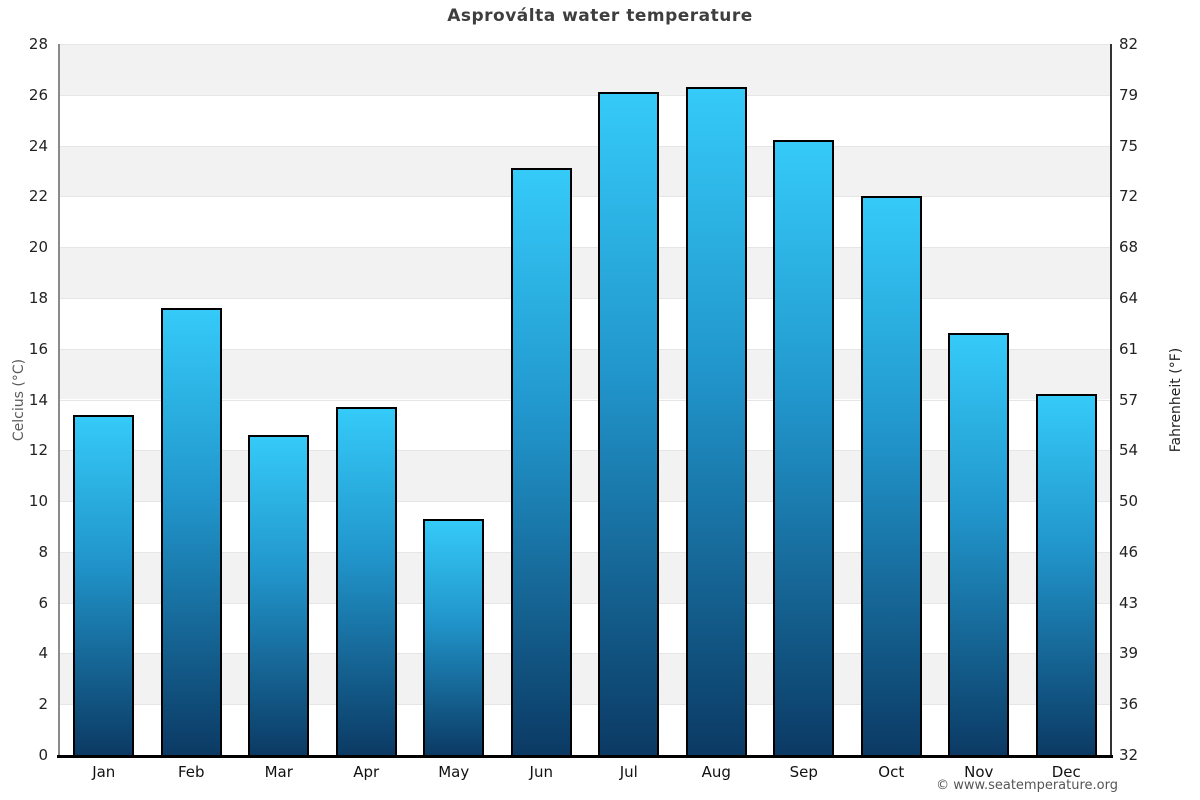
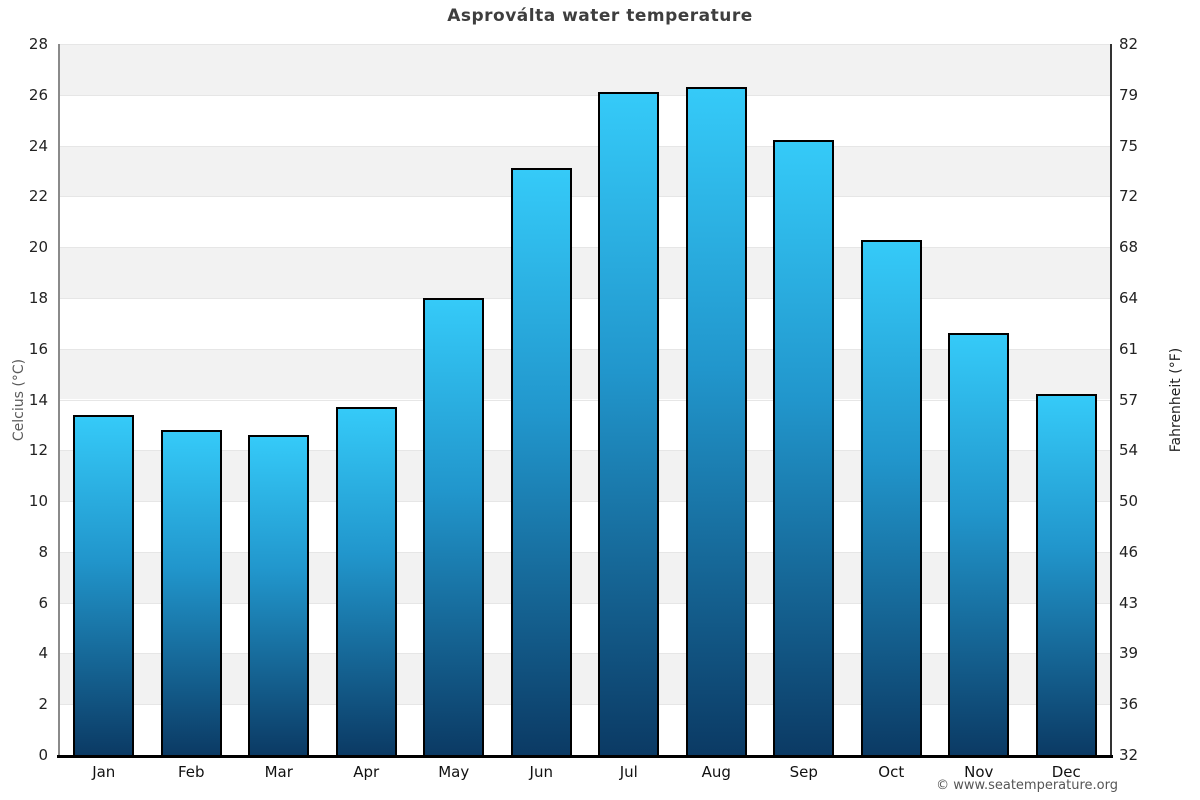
Feb: 17.6 -> 12.8
May: 9.3 -> 18.0
Oct: 22.0 -> 20.3
